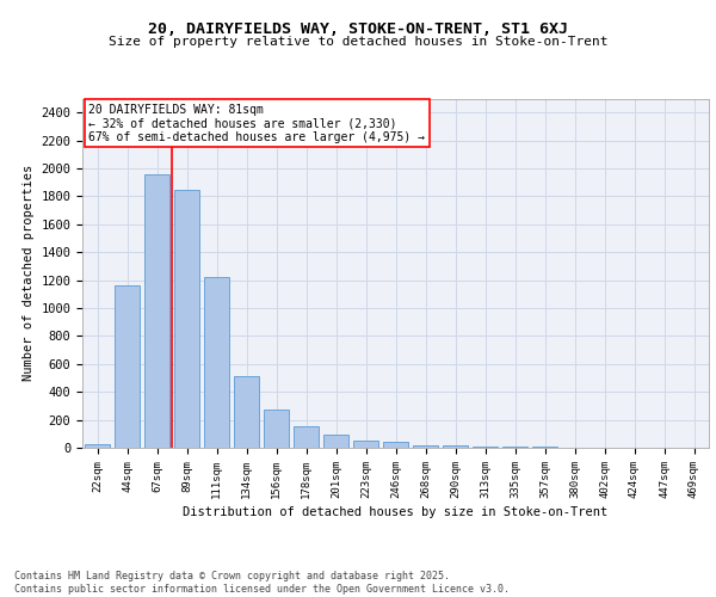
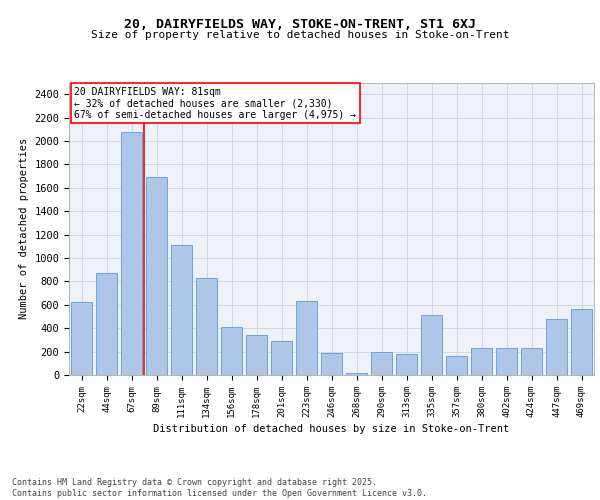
22sqm: 30 -> 620
44sqm: 1160 -> 870
67sqm: 1960 -> 2080
89sqm: 1850 -> 1690
111sqm: 1220 -> 1110
134sqm: 510 -> 830
156sqm: 270 -> 410
178sqm: 160 -> 340
201sqm: 90 -> 290
223sqm: 50 -> 630
246sqm: 40 -> 190
290sqm: 20 -> 200
313sqm: 10 -> 180
335sqm: 0 -> 510
357sqm: 0 -> 160
380sqm: 0 -> 230
402sqm: 0 -> 230
424sqm: 0 -> 230
447sqm: 0 -> 480
469sqm: 0 -> 560
